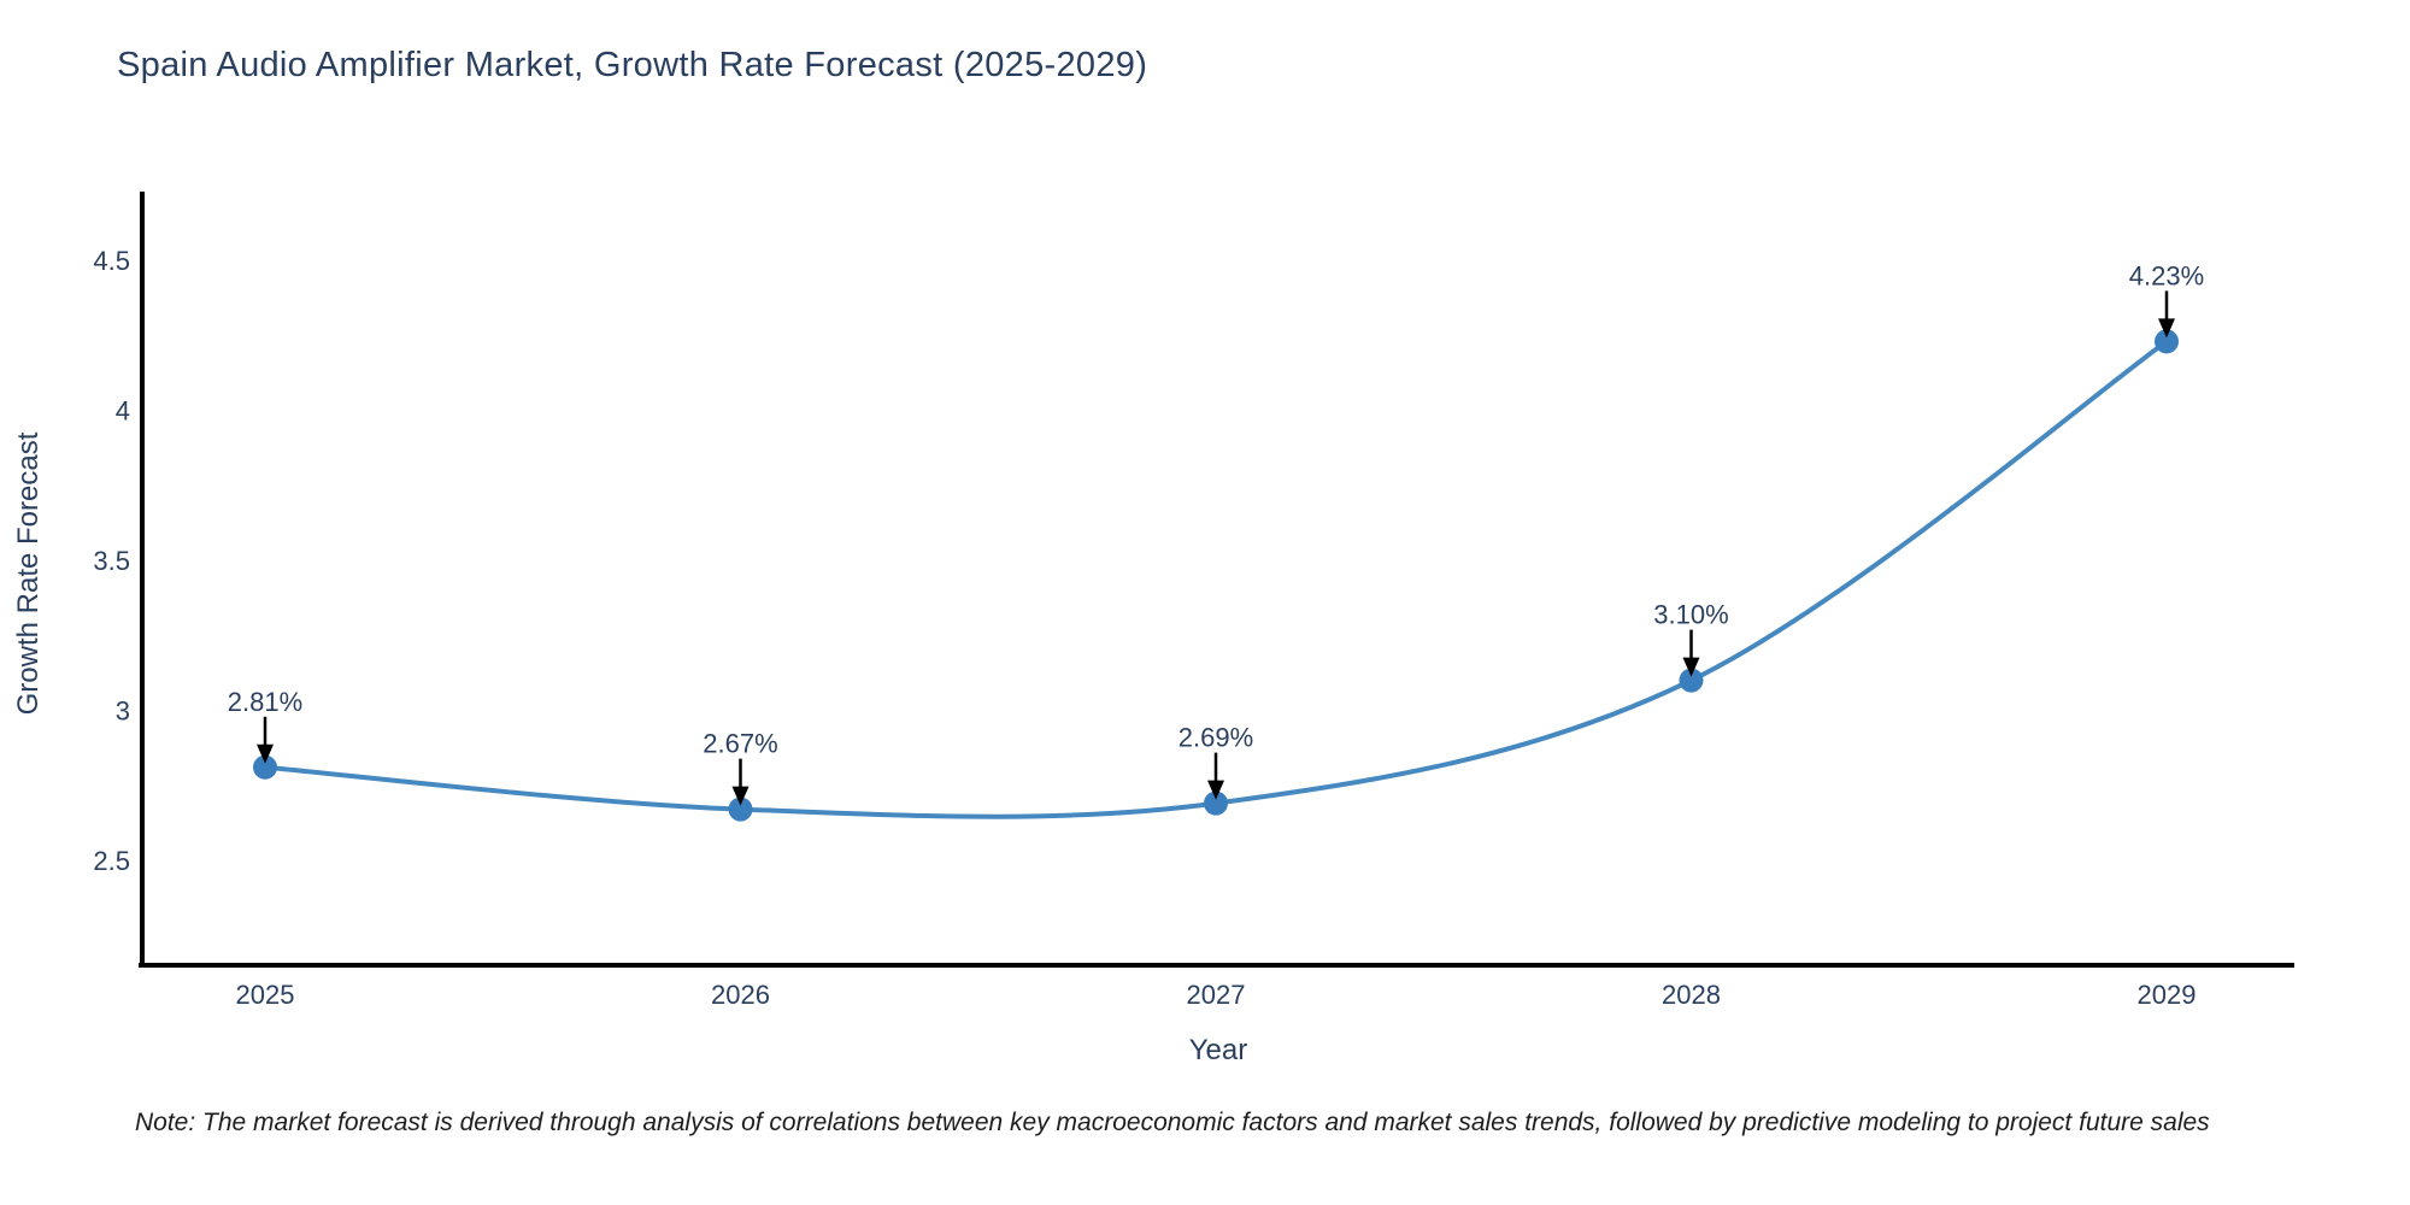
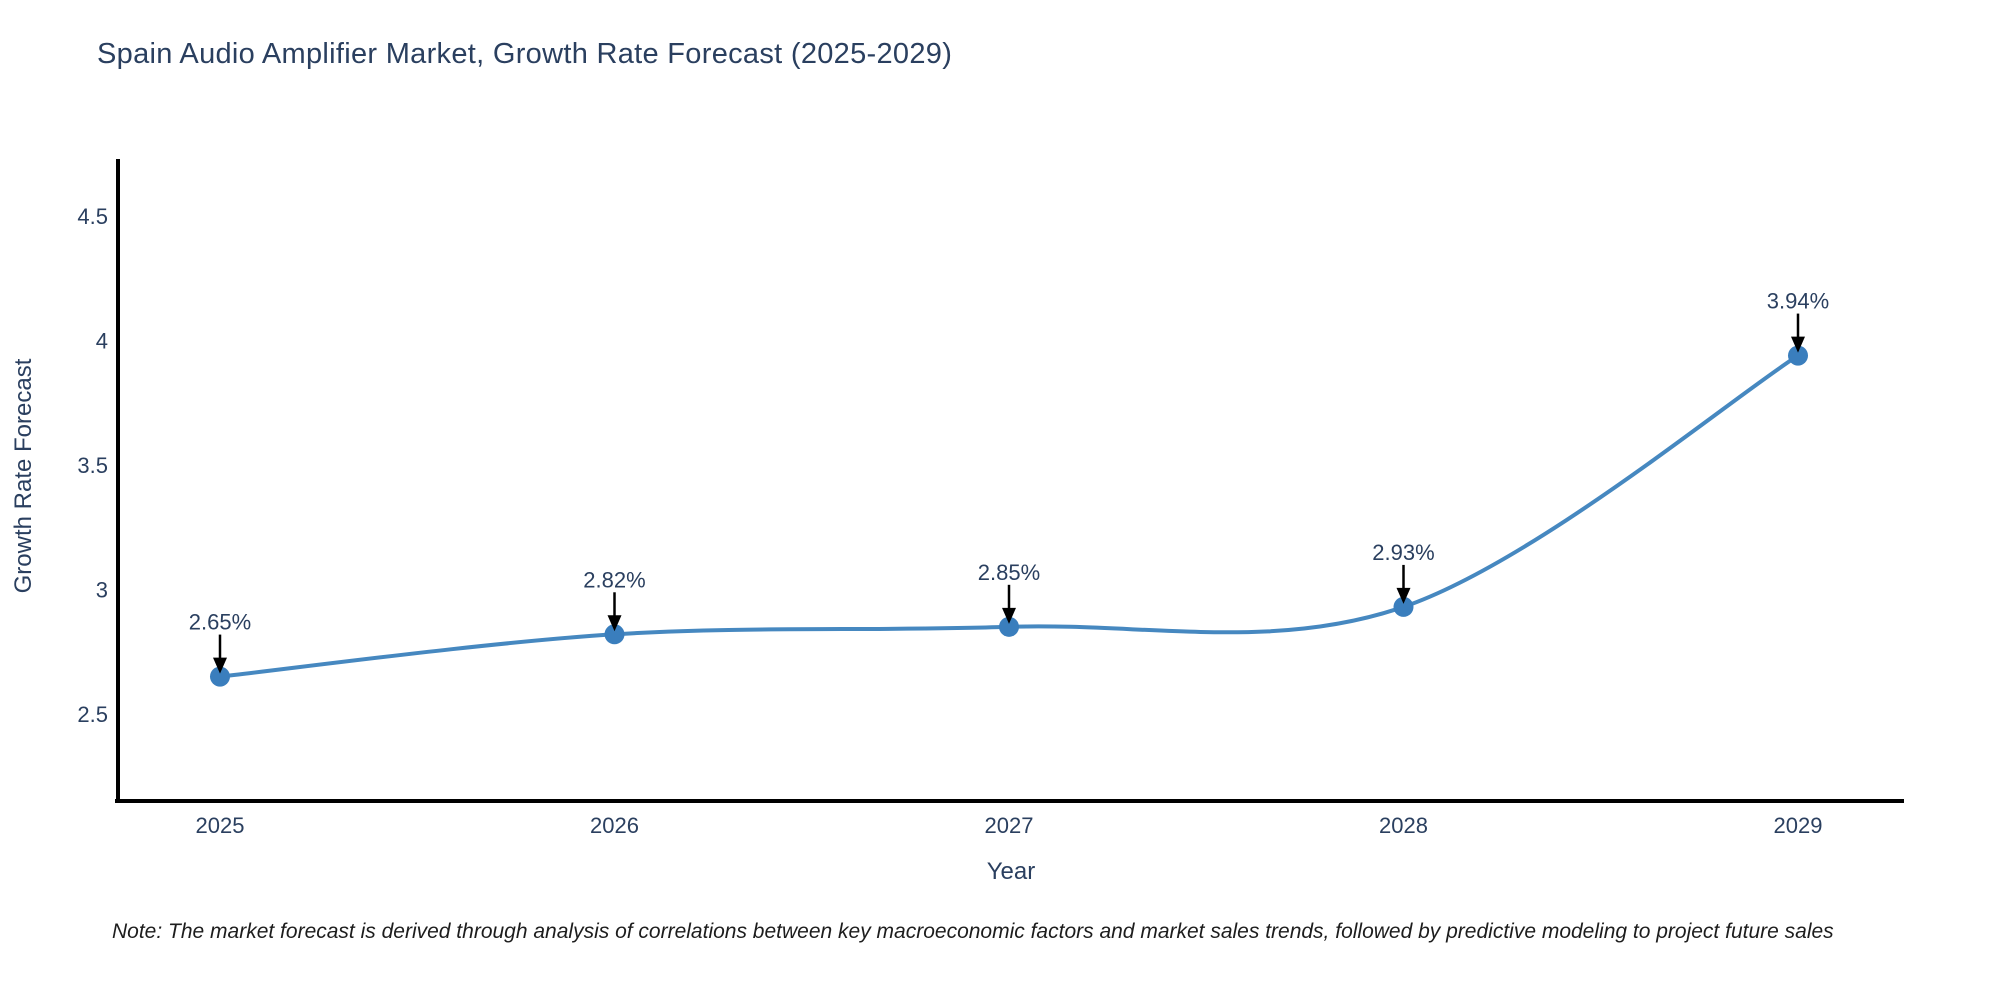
2025: 2.81% -> 2.65%
2026: 2.67% -> 2.82%
2027: 2.69% -> 2.85%
2028: 3.10% -> 2.93%
2029: 4.23% -> 3.94%
